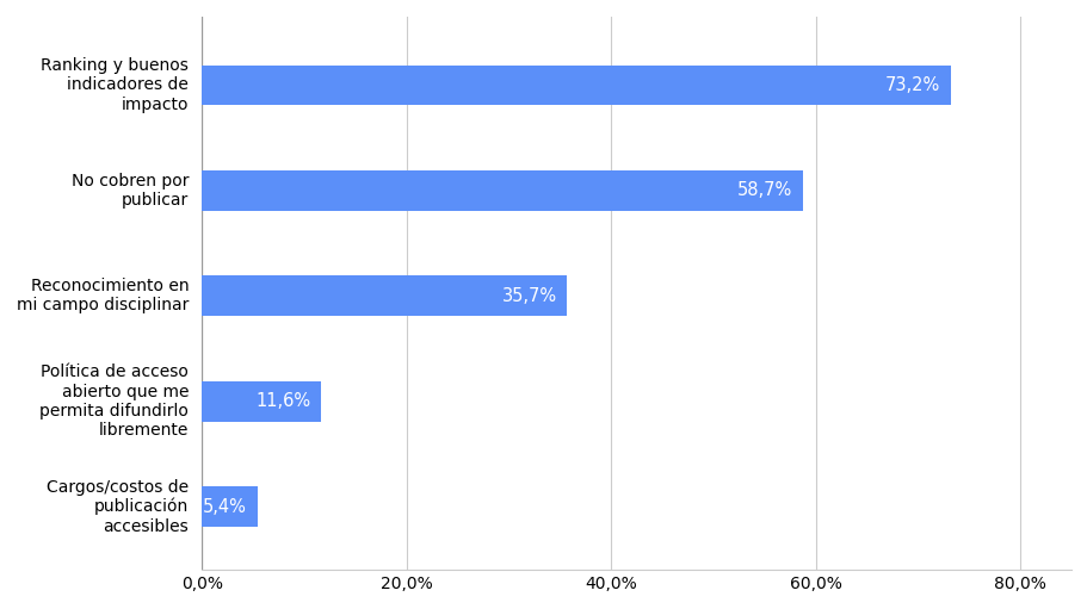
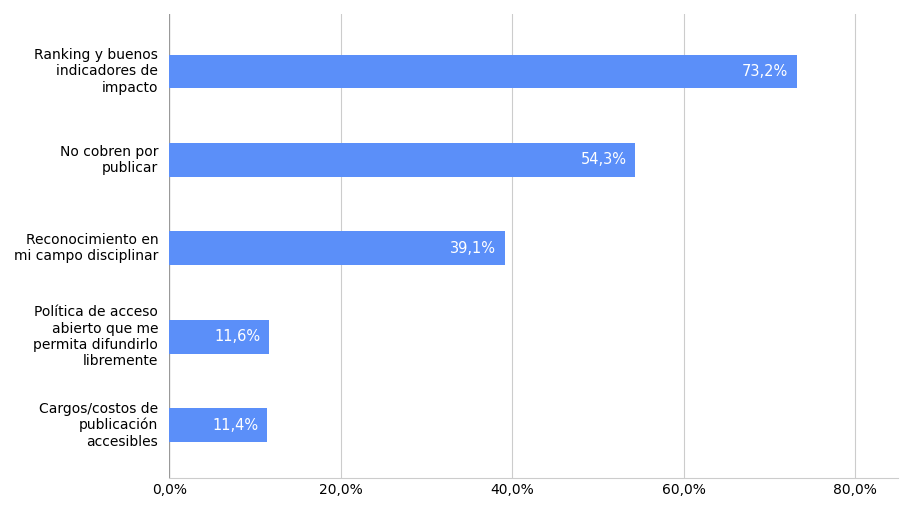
No cobren por publicar: 58,7% -> 54,3%
Reconocimiento en mi campo disciplinar: 35,7% -> 39,1%
Cargos/costos de publicación accesibles: 5,4% -> 11,4%
